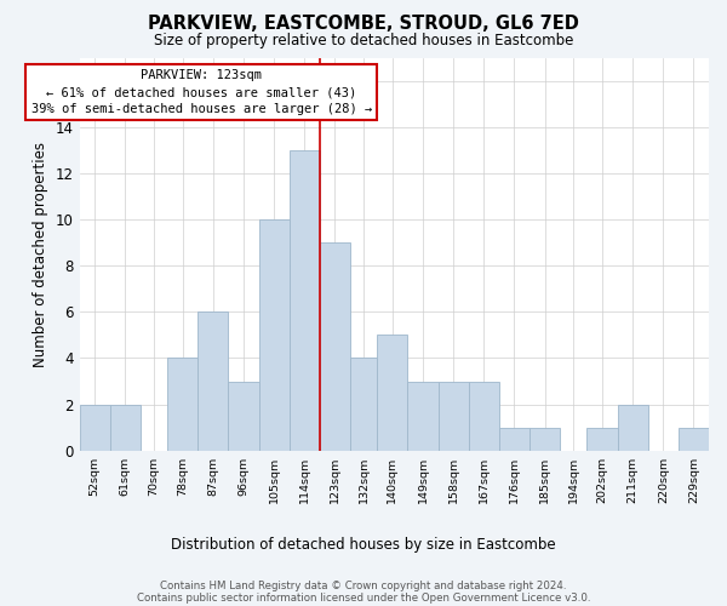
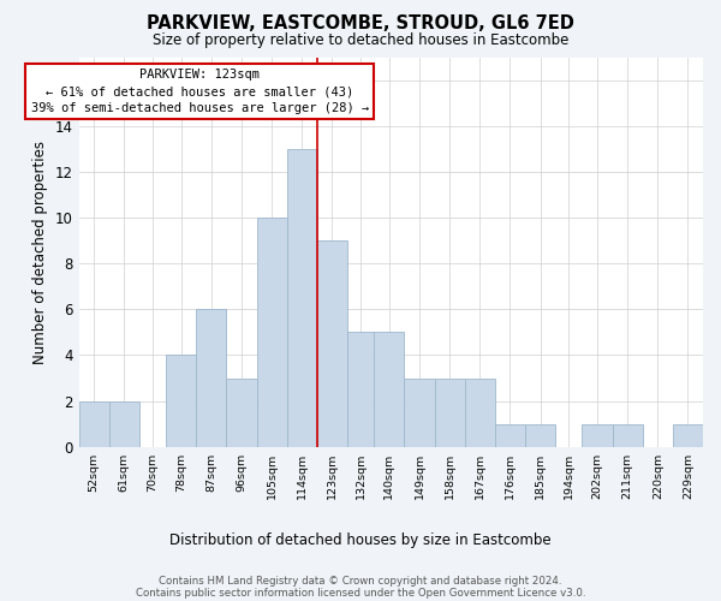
132sqm: 4 -> 5
211sqm: 2 -> 1
